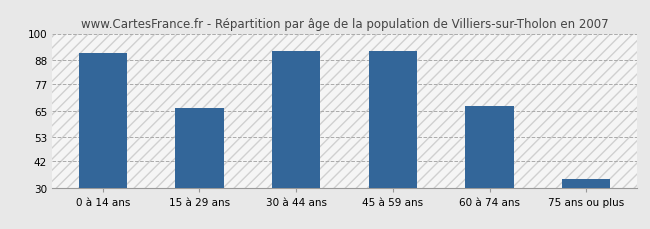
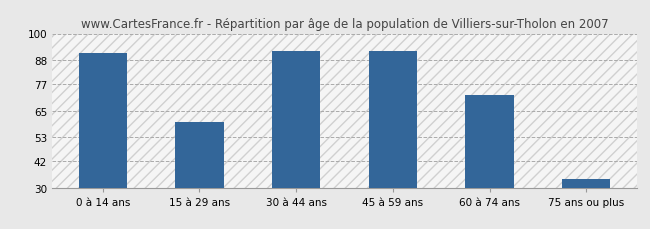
15 à 29 ans: 66 -> 60
60 à 74 ans: 67 -> 72
